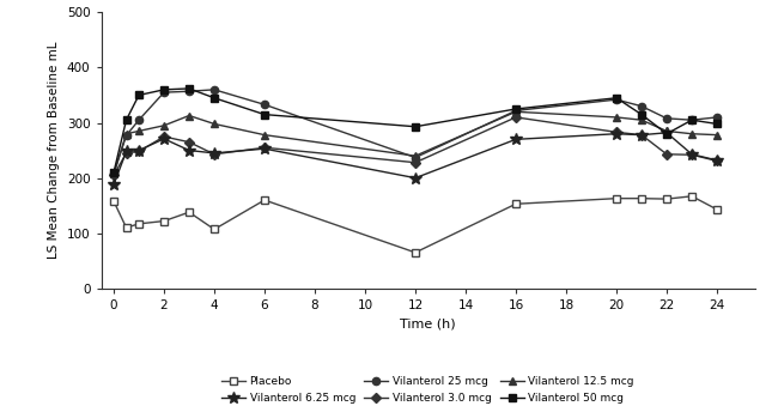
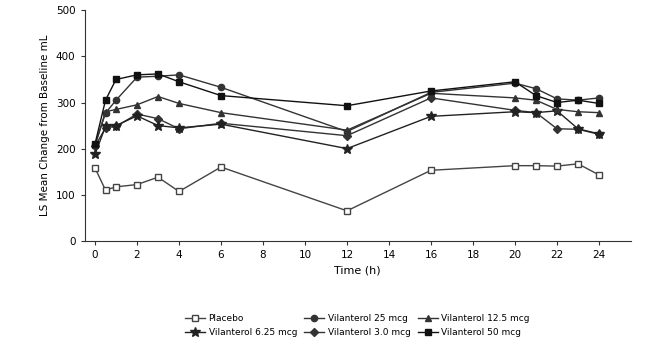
Vilanterol 50 mcg/22: 280 -> 300
